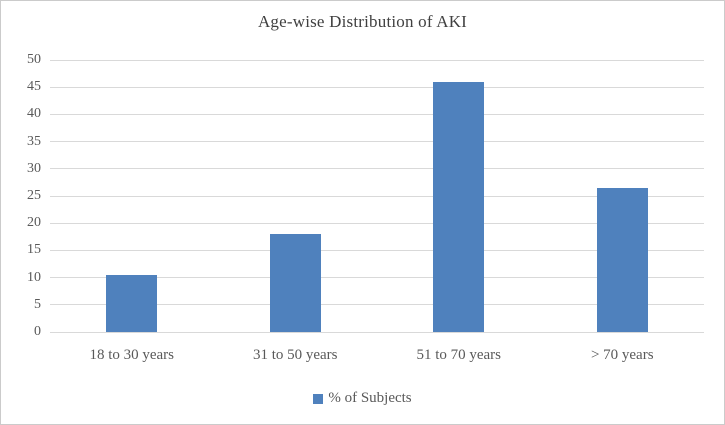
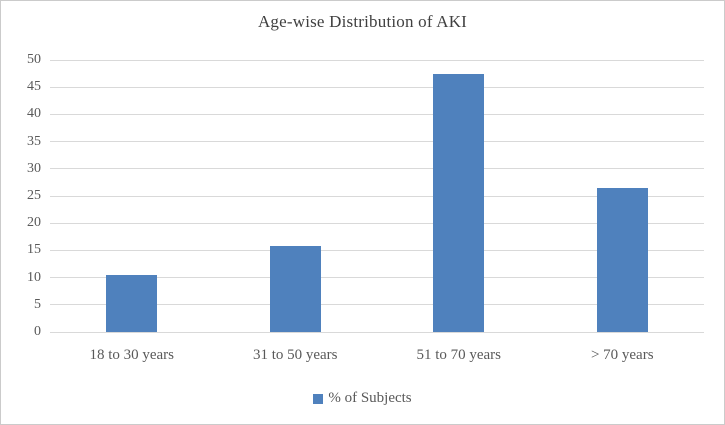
31 to 50 years: 18 -> 16
51 to 70 years: 46 -> 48
